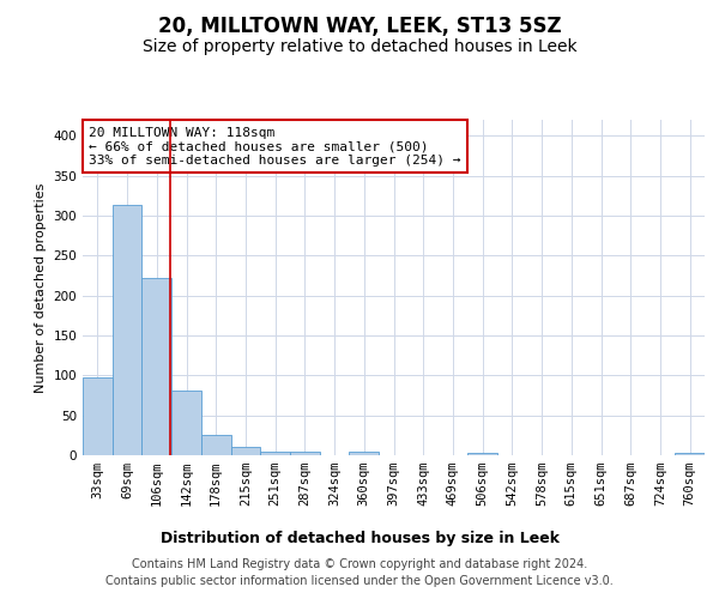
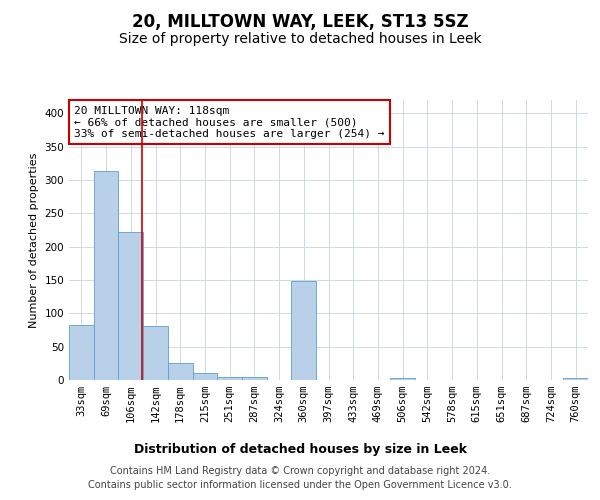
33sqm: 98 -> 82
360sqm: 5 -> 148
